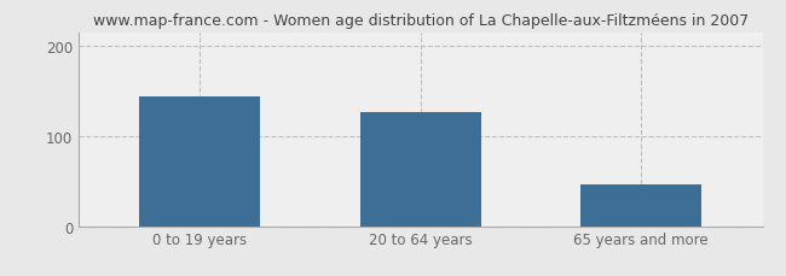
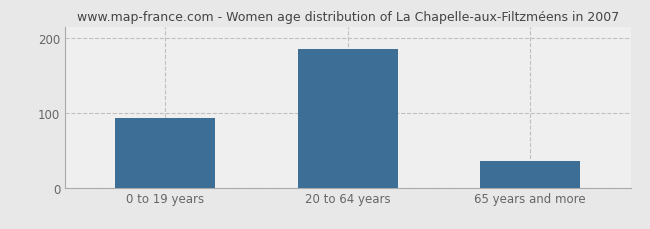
0 to 19 years: 144 -> 93
20 to 64 years: 126 -> 185
65 years and more: 46 -> 35
